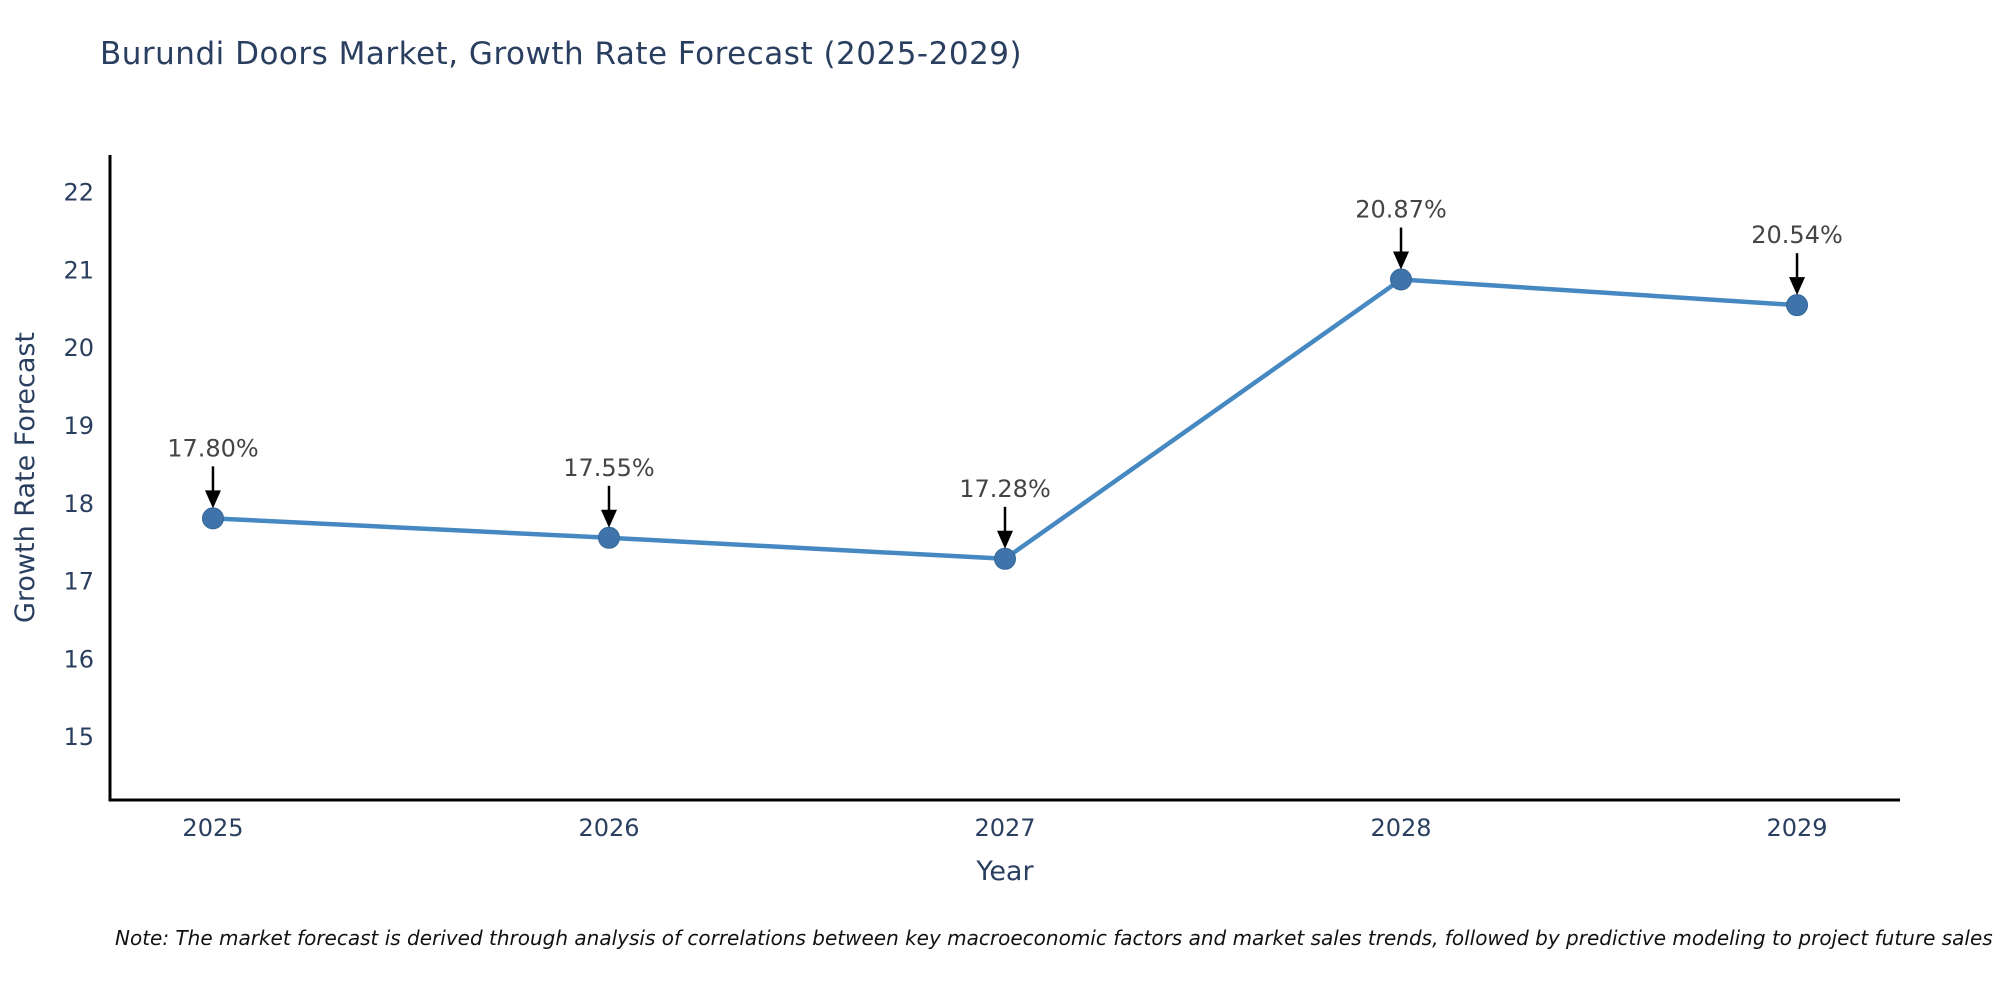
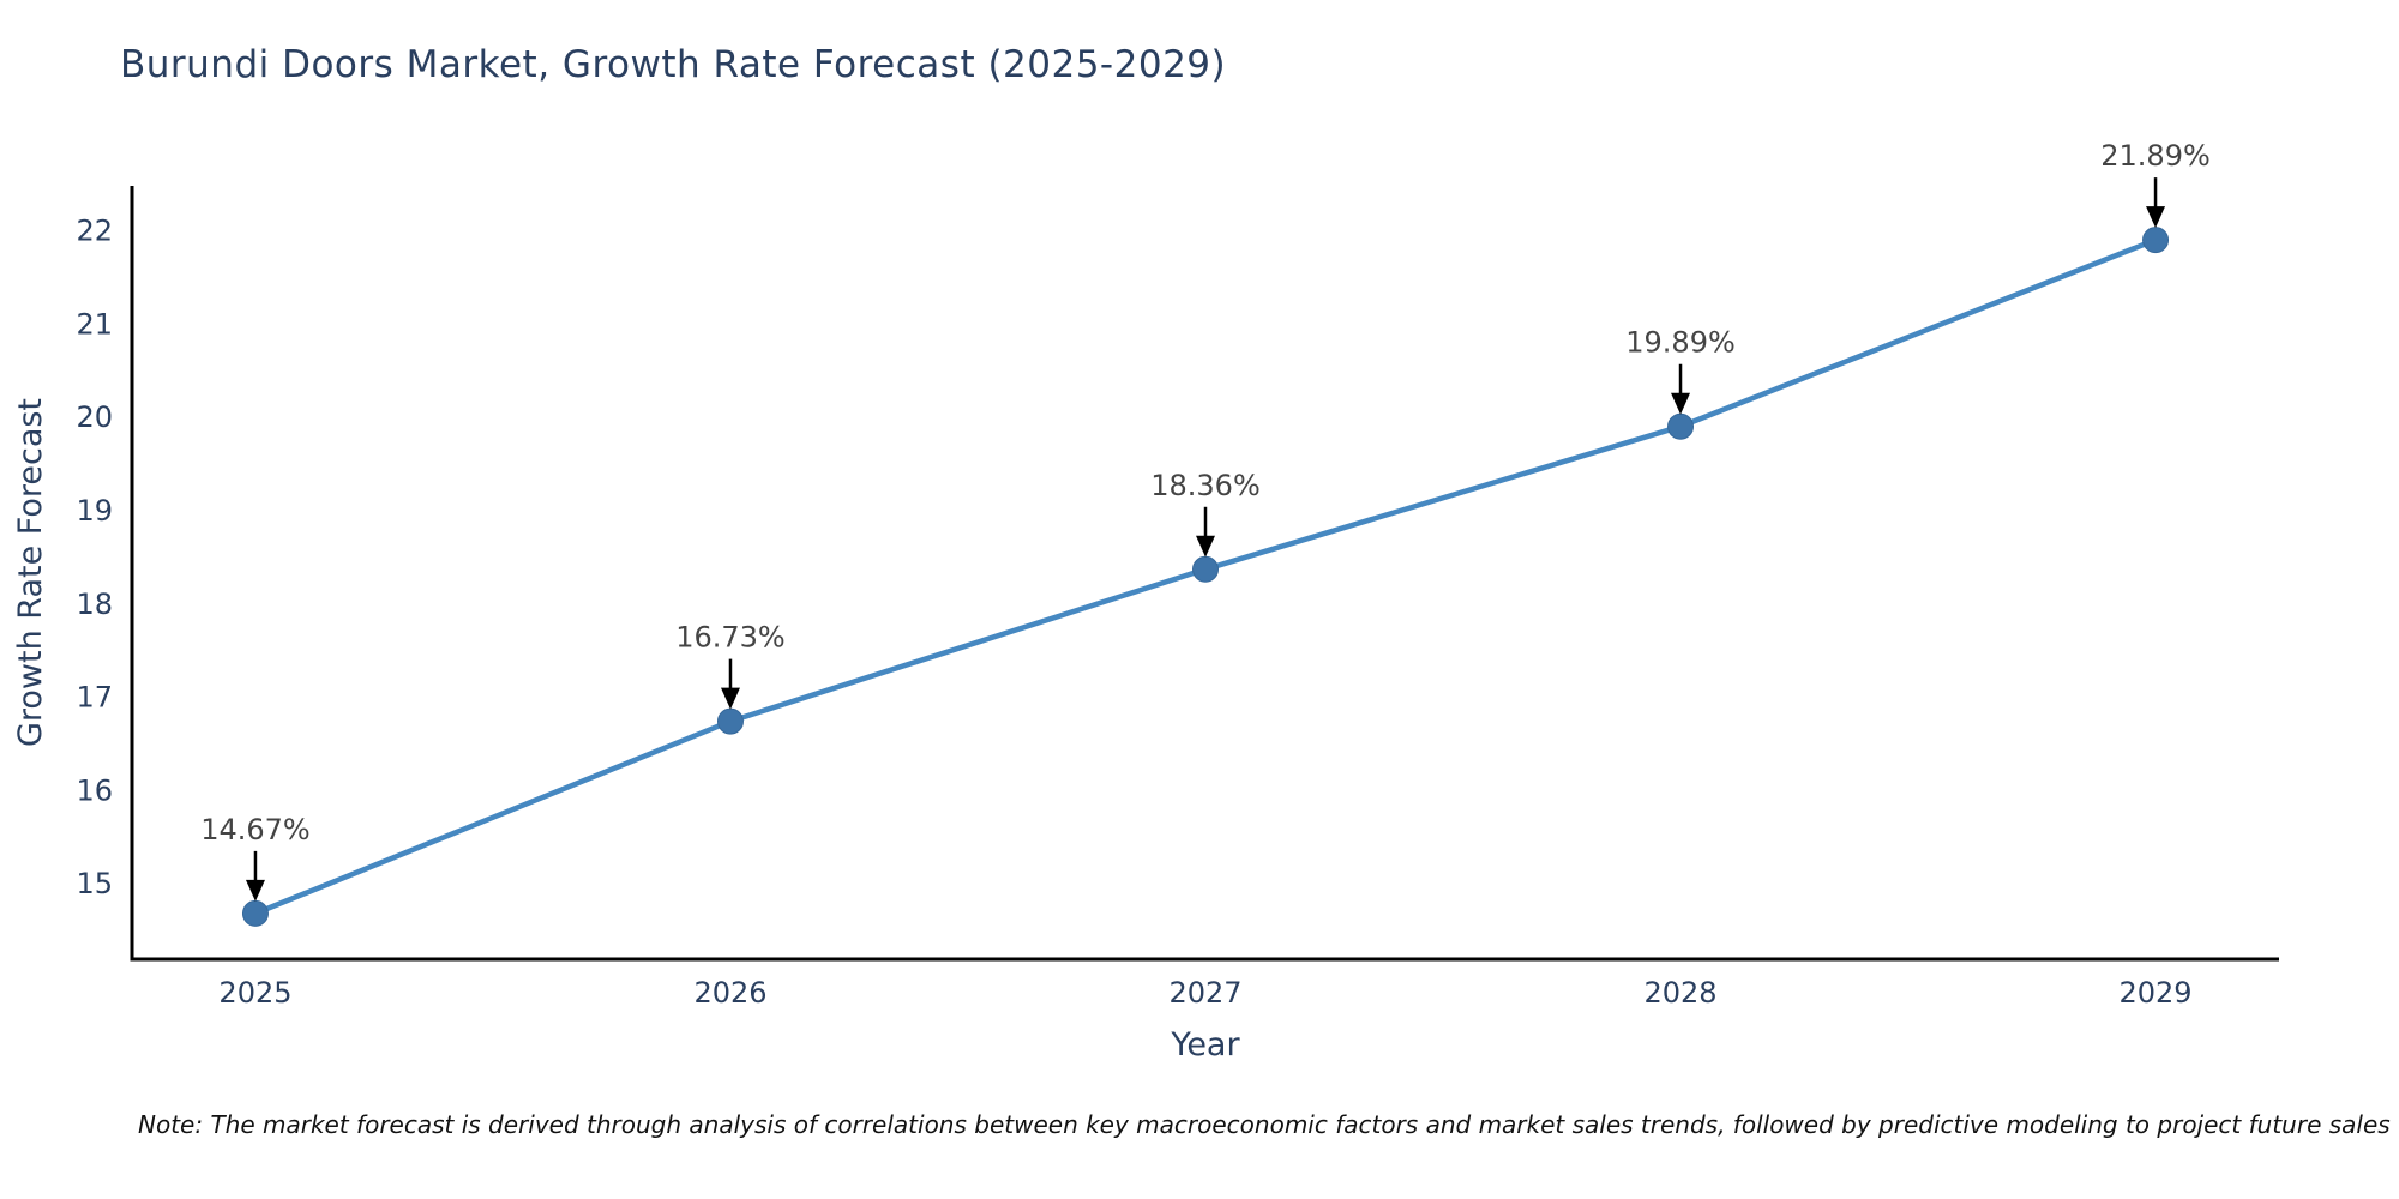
2025: 17.80% -> 14.67%
2026: 17.55% -> 16.73%
2027: 17.28% -> 18.36%
2028: 20.87% -> 19.89%
2029: 20.54% -> 21.89%
